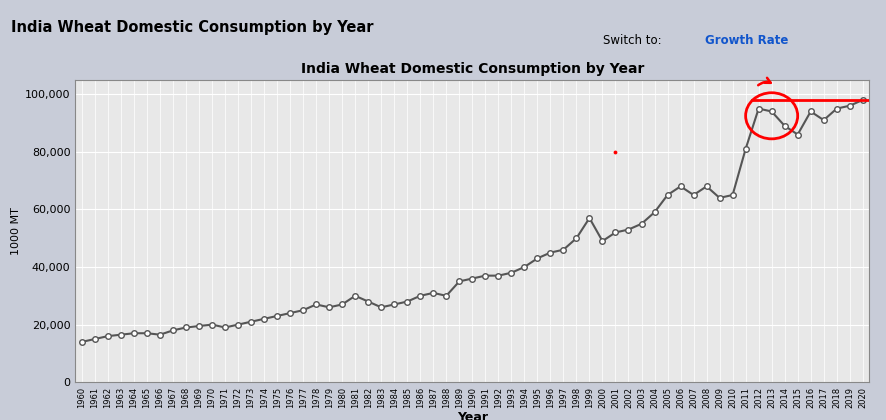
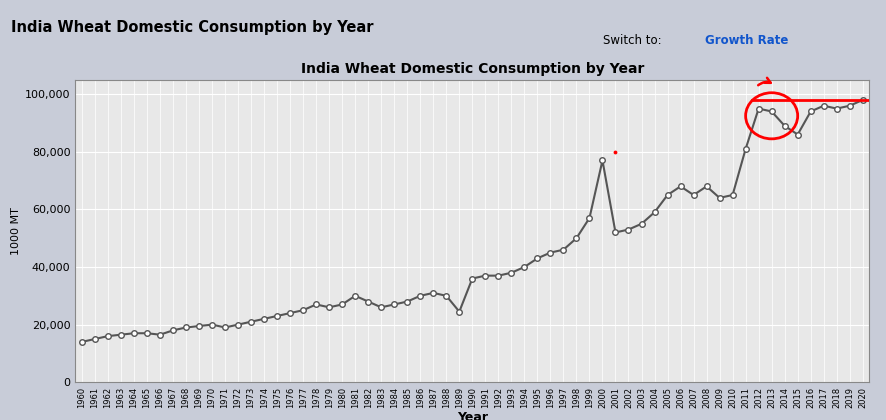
1989: 35,000 -> 24,500
2000: 49,000 -> 77,000
2017: 91,000 -> 96,000
